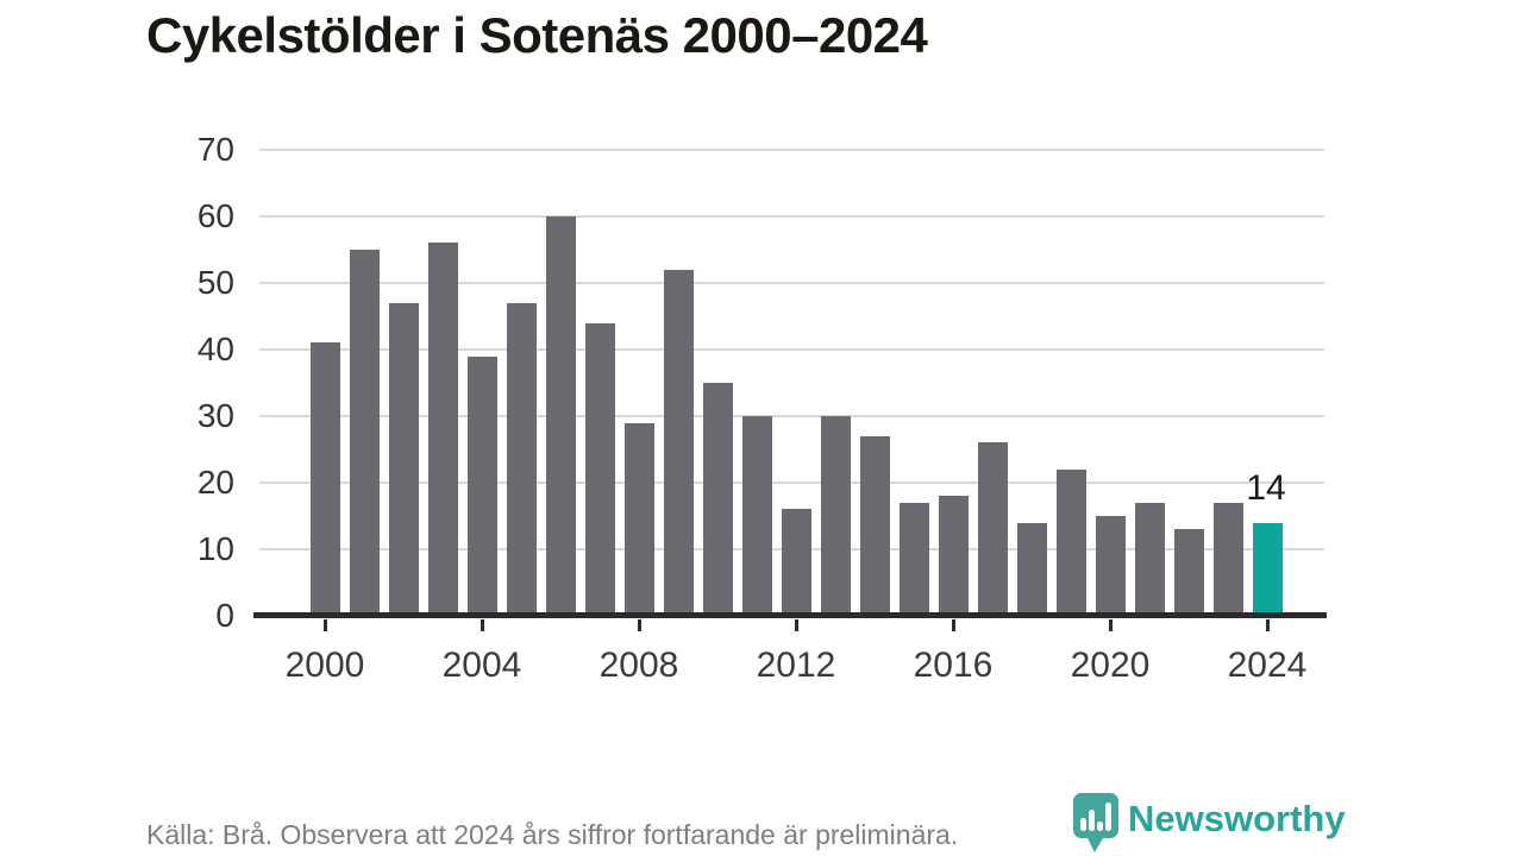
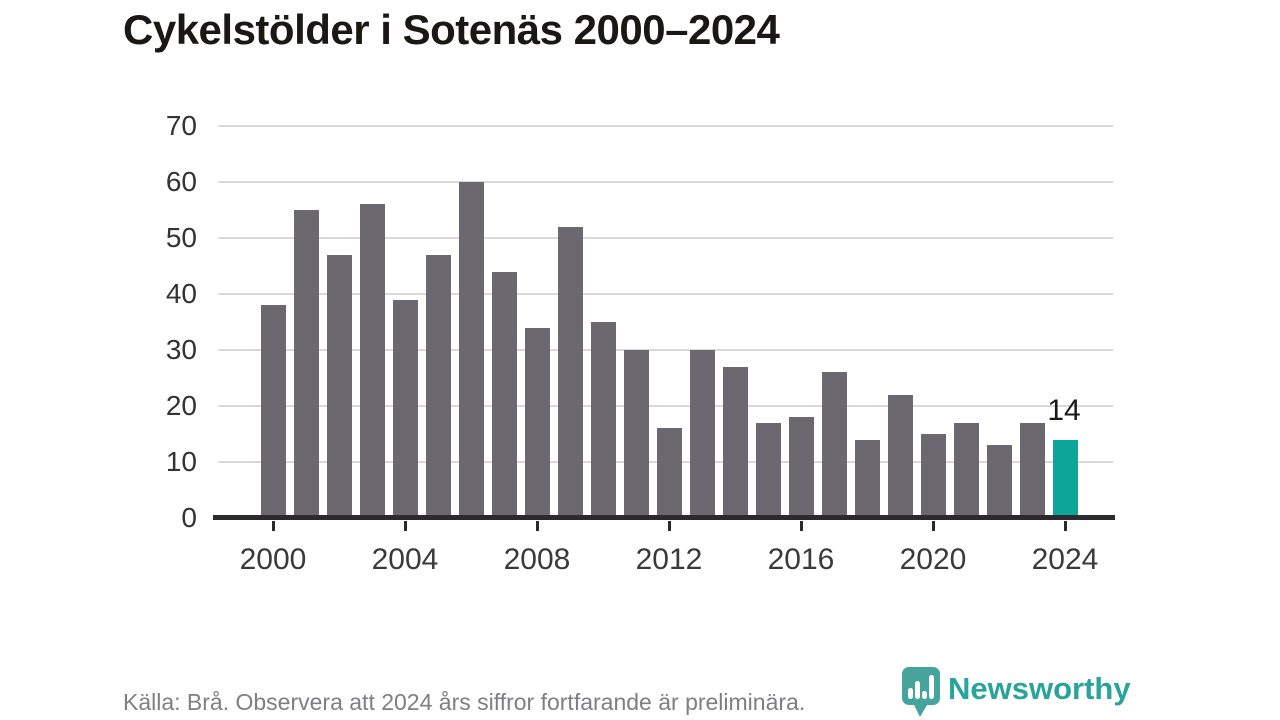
2000: 41 -> 38
2008: 29 -> 34
